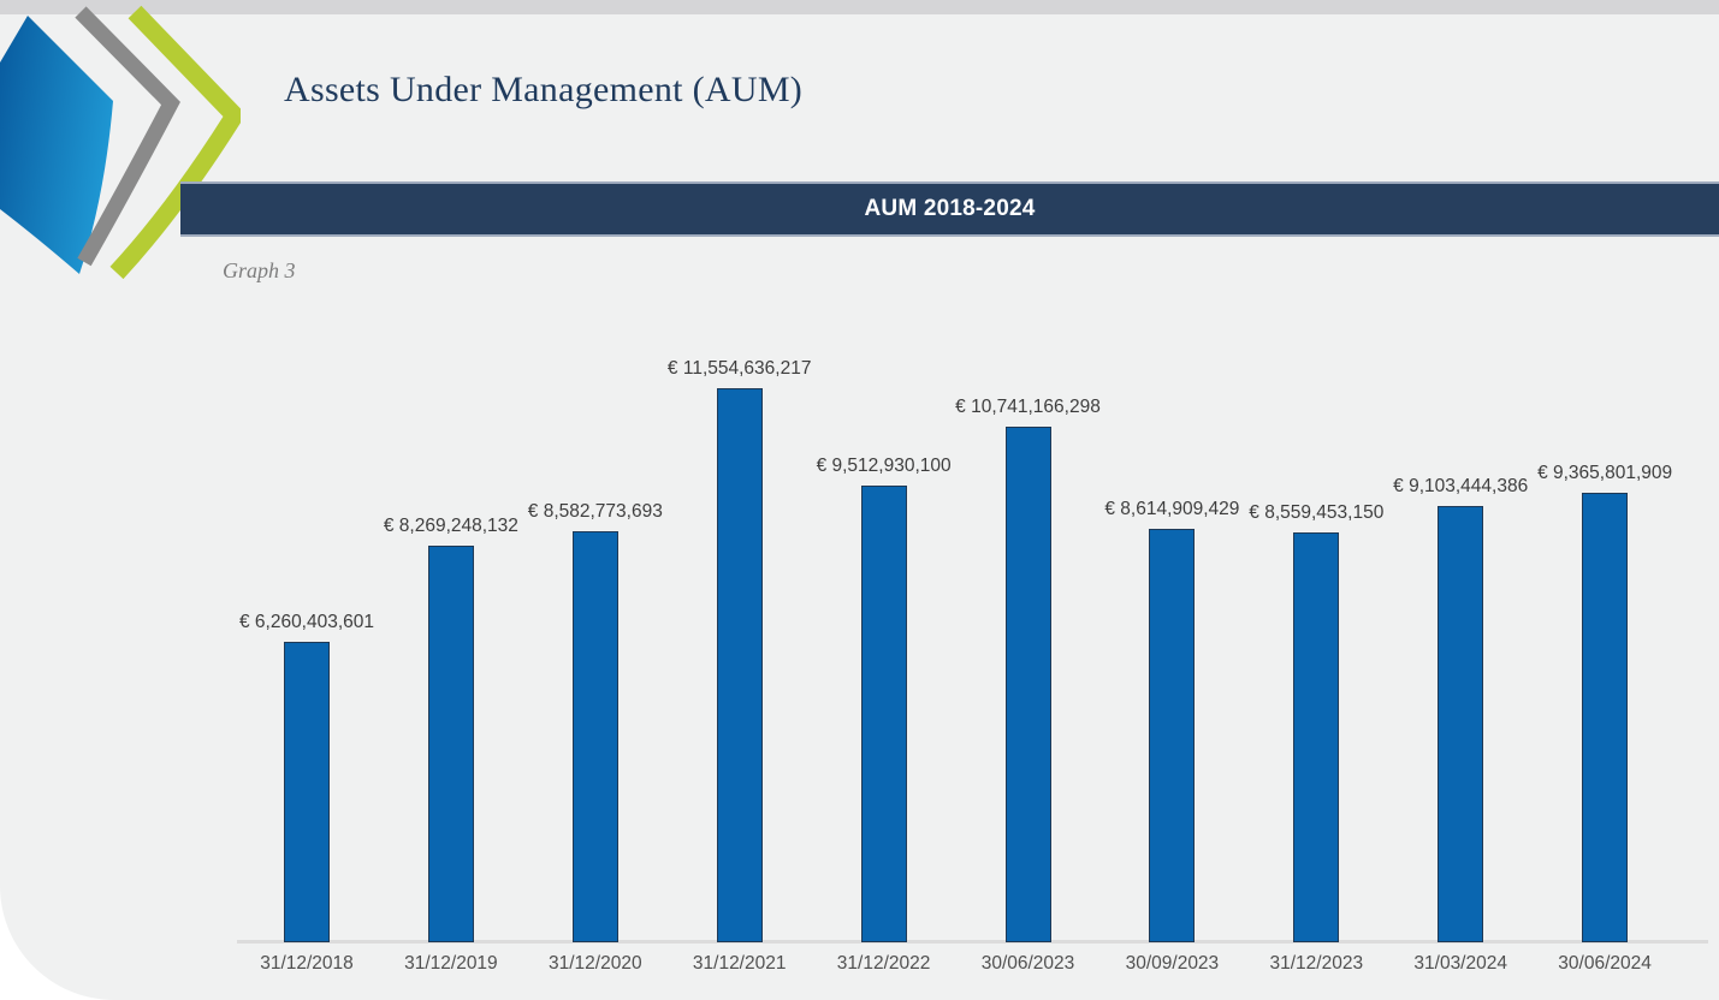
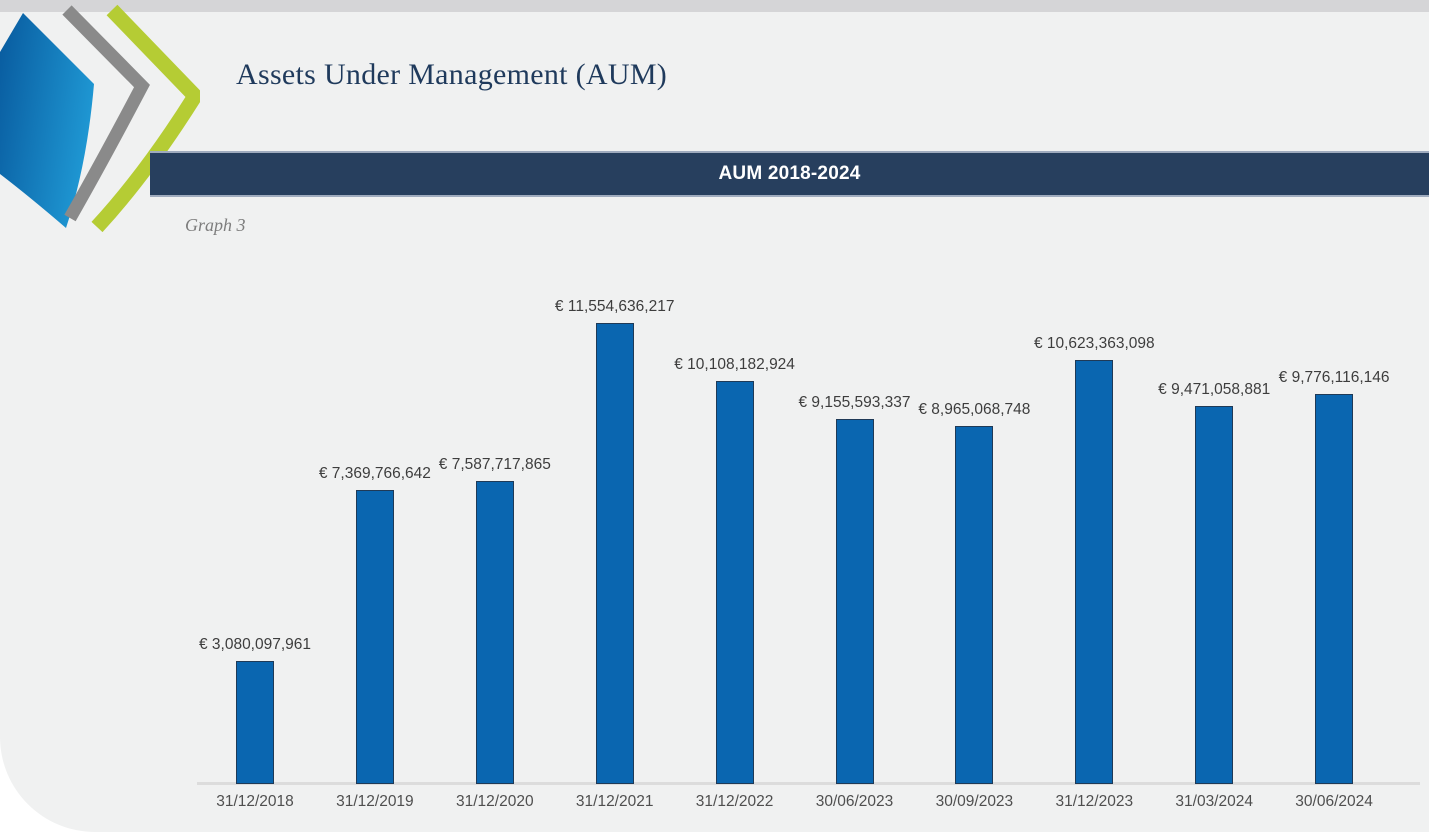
31/12/2018: 6,260,403,601 -> 3,080,097,961
31/12/2019: 8,269,248,132 -> 7,369,766,642
31/12/2020: 8,582,773,693 -> 7,587,717,865
31/12/2022: 9,512,930,100 -> 10,108,182,924
30/06/2023: 10,741,166,298 -> 9,155,593,337
30/09/2023: 8,614,909,429 -> 8,965,068,748
31/12/2023: 8,559,453,150 -> 10,623,363,098
31/03/2024: 9,103,444,386 -> 9,471,058,881
30/06/2024: 9,365,801,909 -> 9,776,116,146
